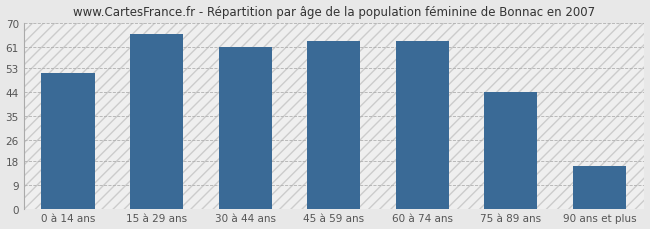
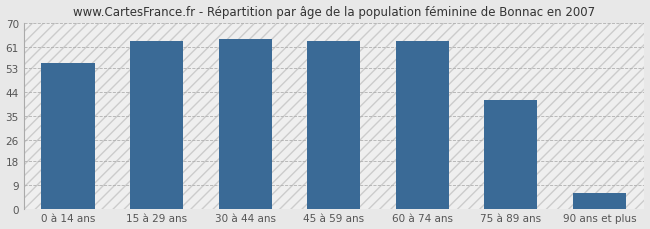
0 à 14 ans: 51 -> 55
15 à 29 ans: 66 -> 63
30 à 44 ans: 61 -> 64
75 à 89 ans: 44 -> 41
90 ans et plus: 16 -> 6
